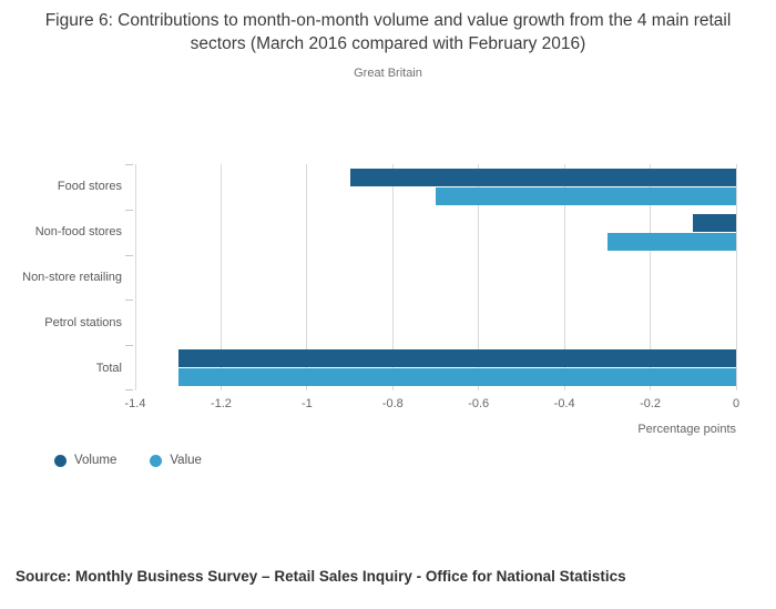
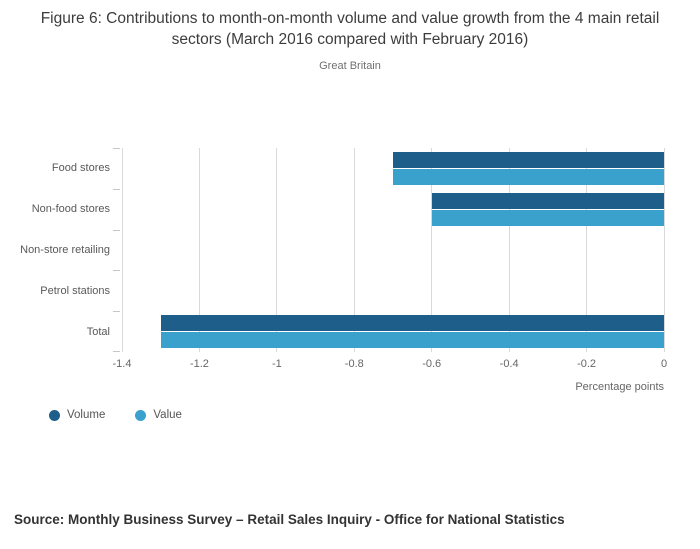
Volume/Food stores: -0.9 -> -0.7
Volume/Non-food stores: -0.1 -> -0.6
Value/Non-food stores: -0.3 -> -0.6
